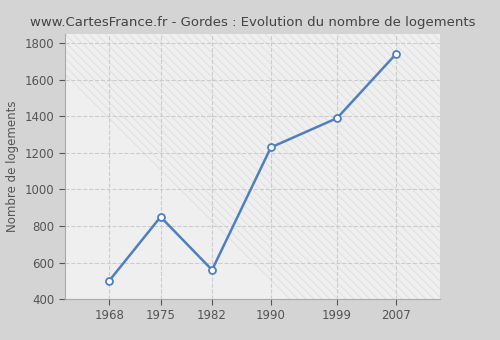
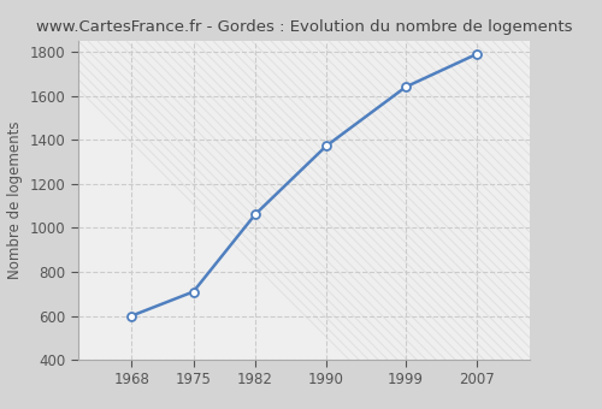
1968: 500 -> 600
1975: 850 -> 710
1982: 560 -> 1060
1990: 1230 -> 1370
1999: 1390 -> 1640
2007: 1740 -> 1790
